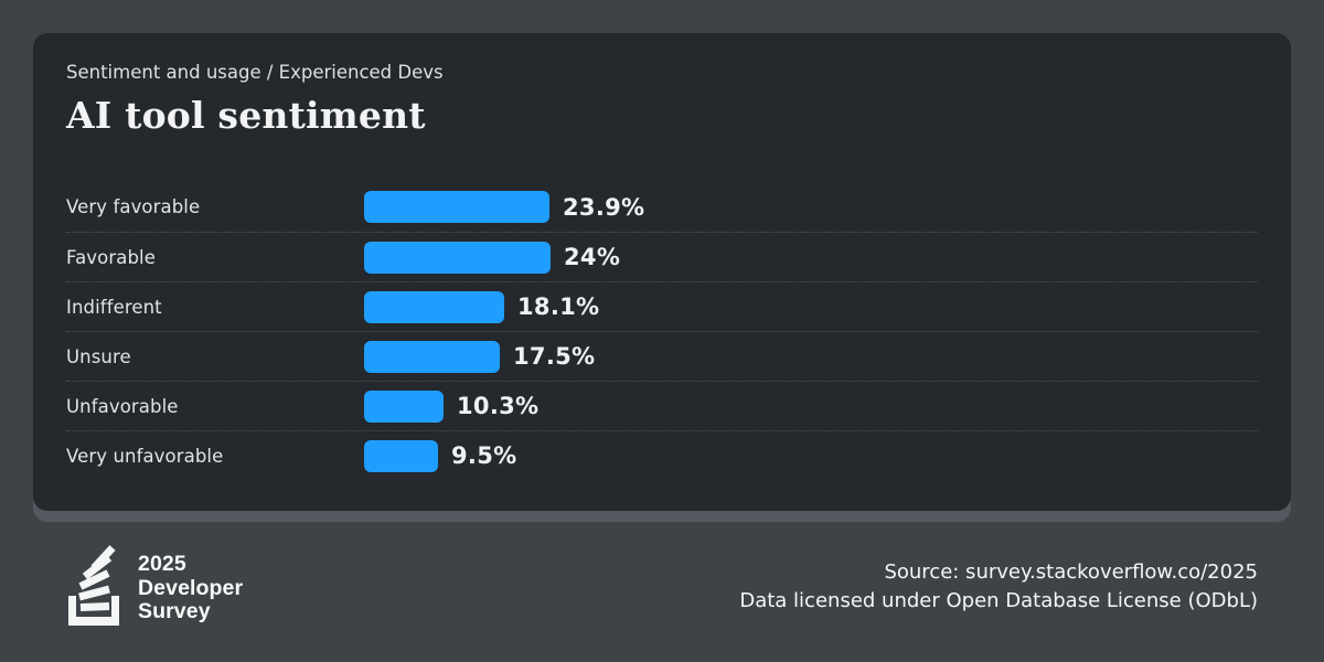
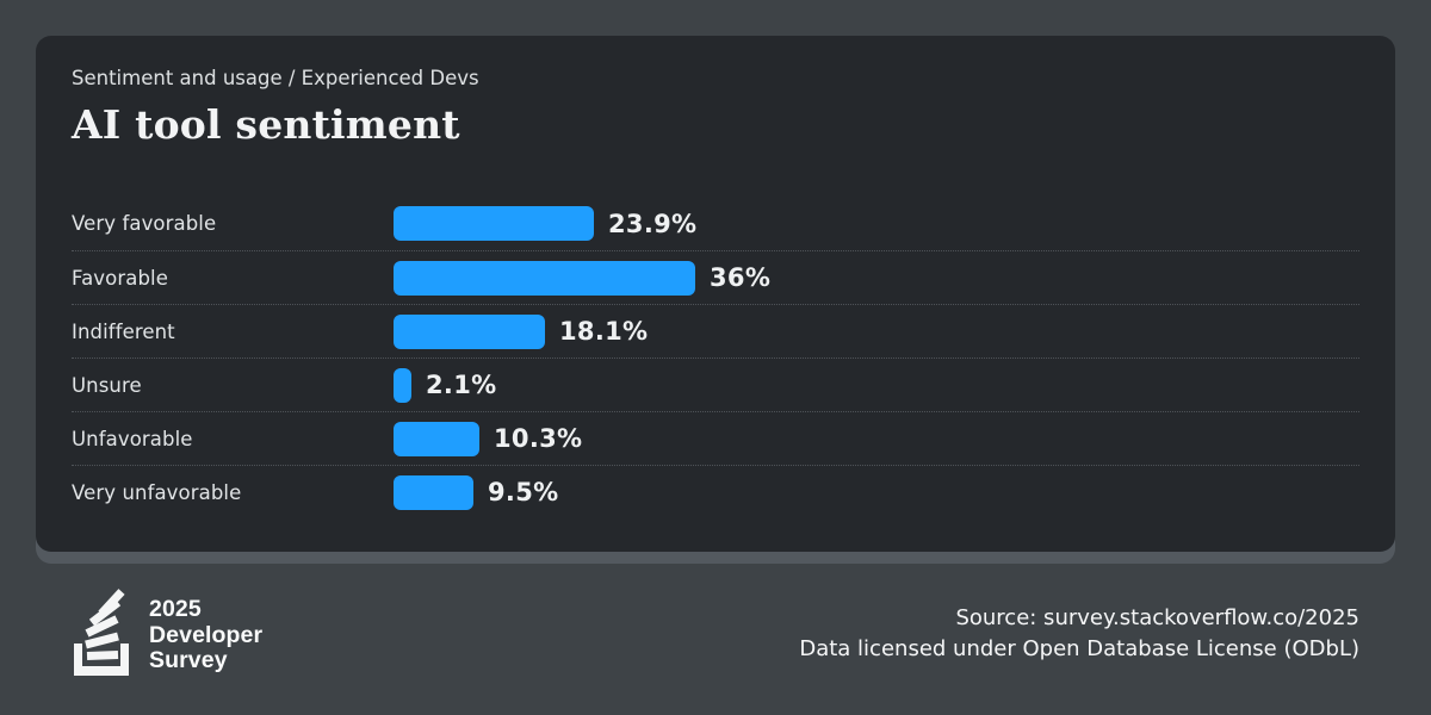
Favorable: 24% -> 36%
Unsure: 17.5% -> 2.1%
